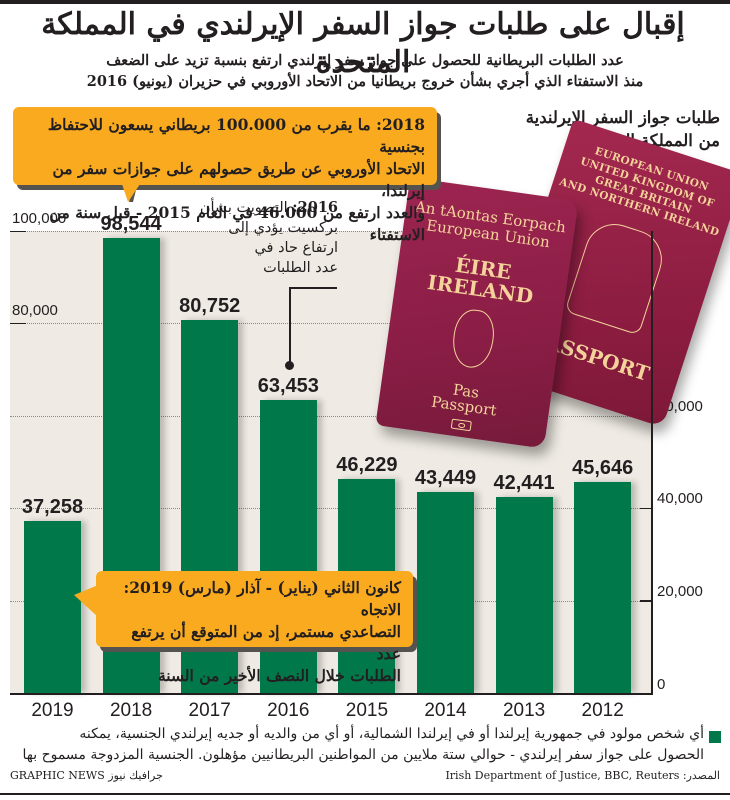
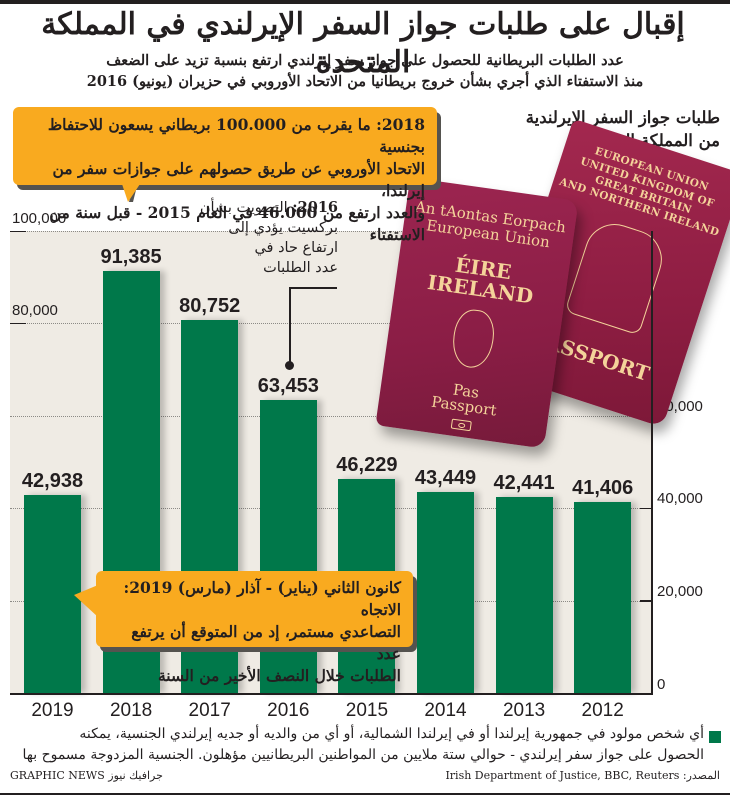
2019: 37,258 -> 42,938
2018: 98,544 -> 91,385
2012: 45,646 -> 41,406
